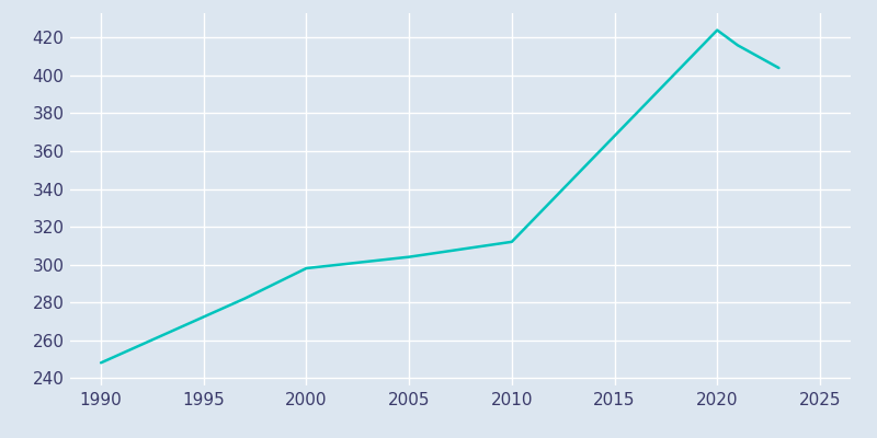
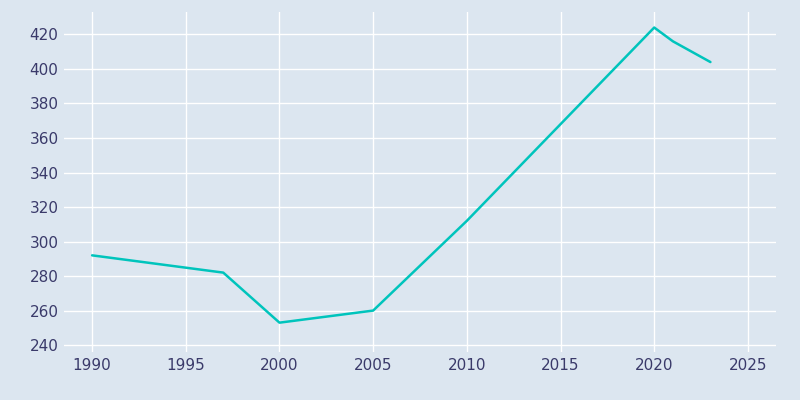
1990: 248 -> 292
2000: 298 -> 253
2005: 304 -> 260
